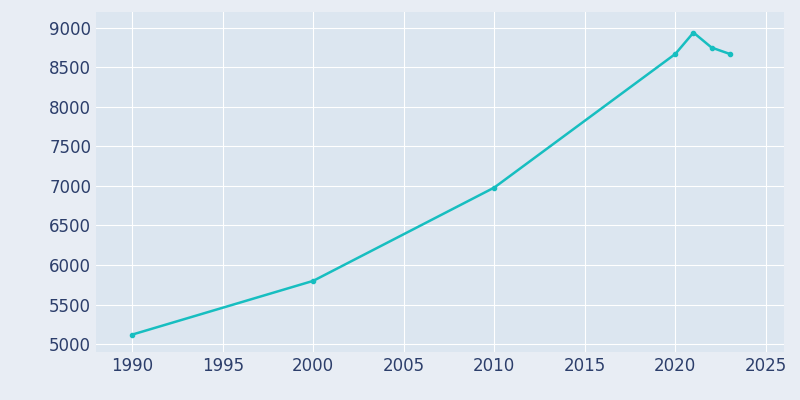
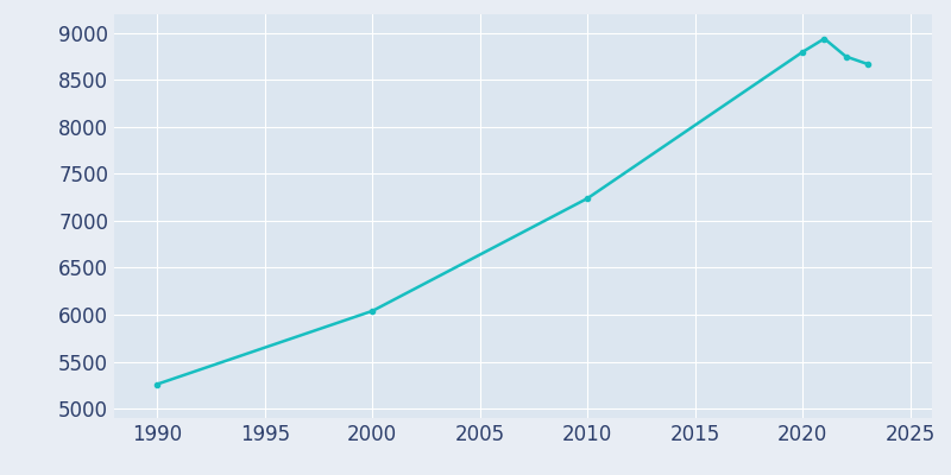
1990: 5120 -> 5260
2000: 5800 -> 6040
2010: 6980 -> 7240
2020: 8670 -> 8800
